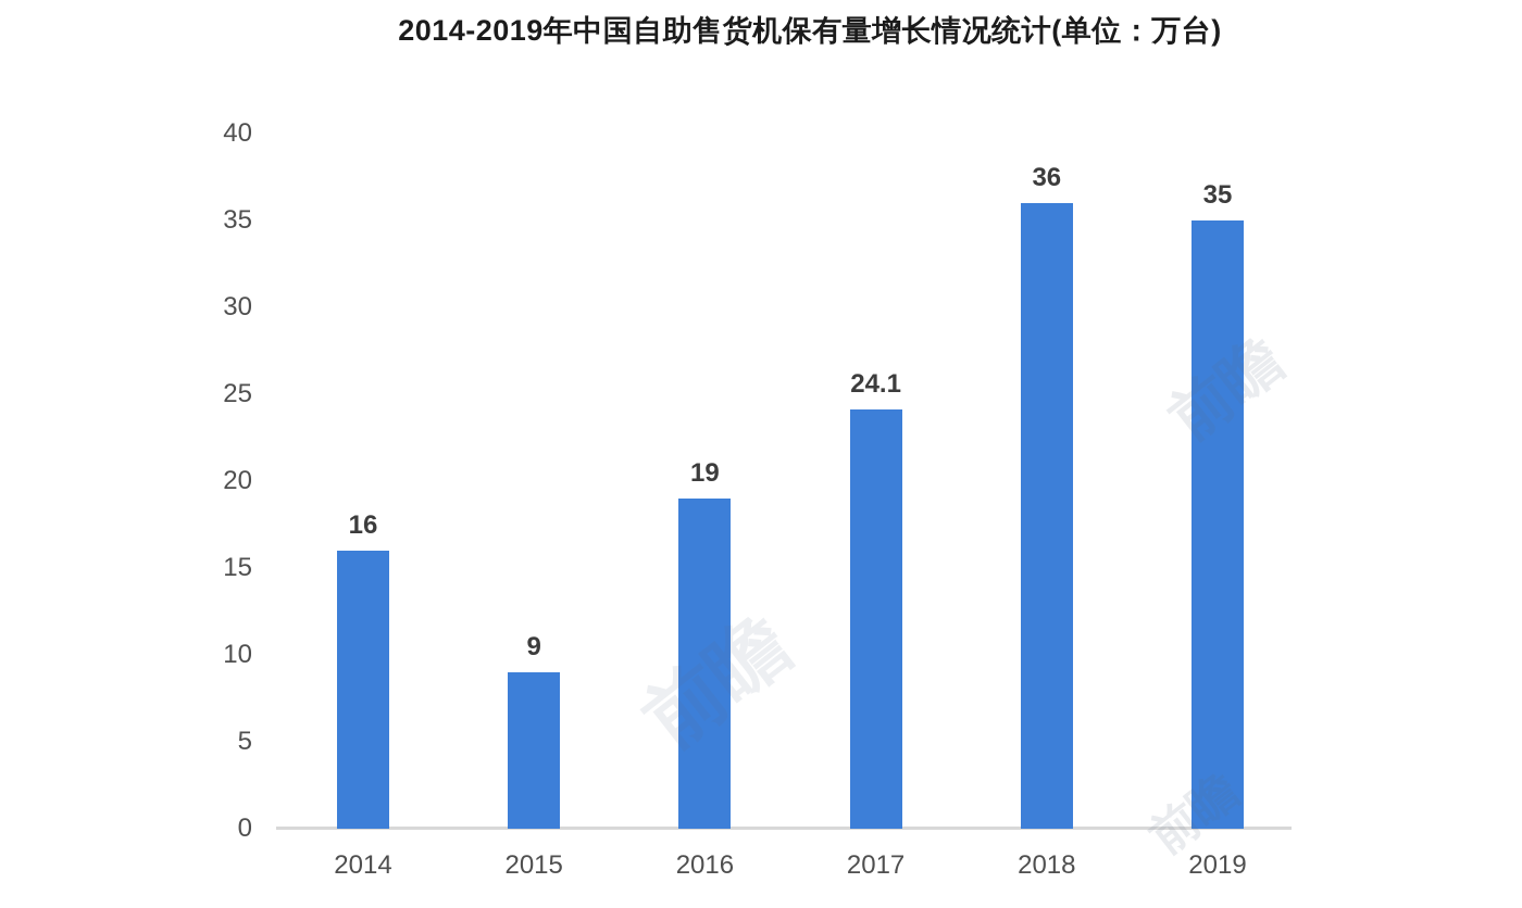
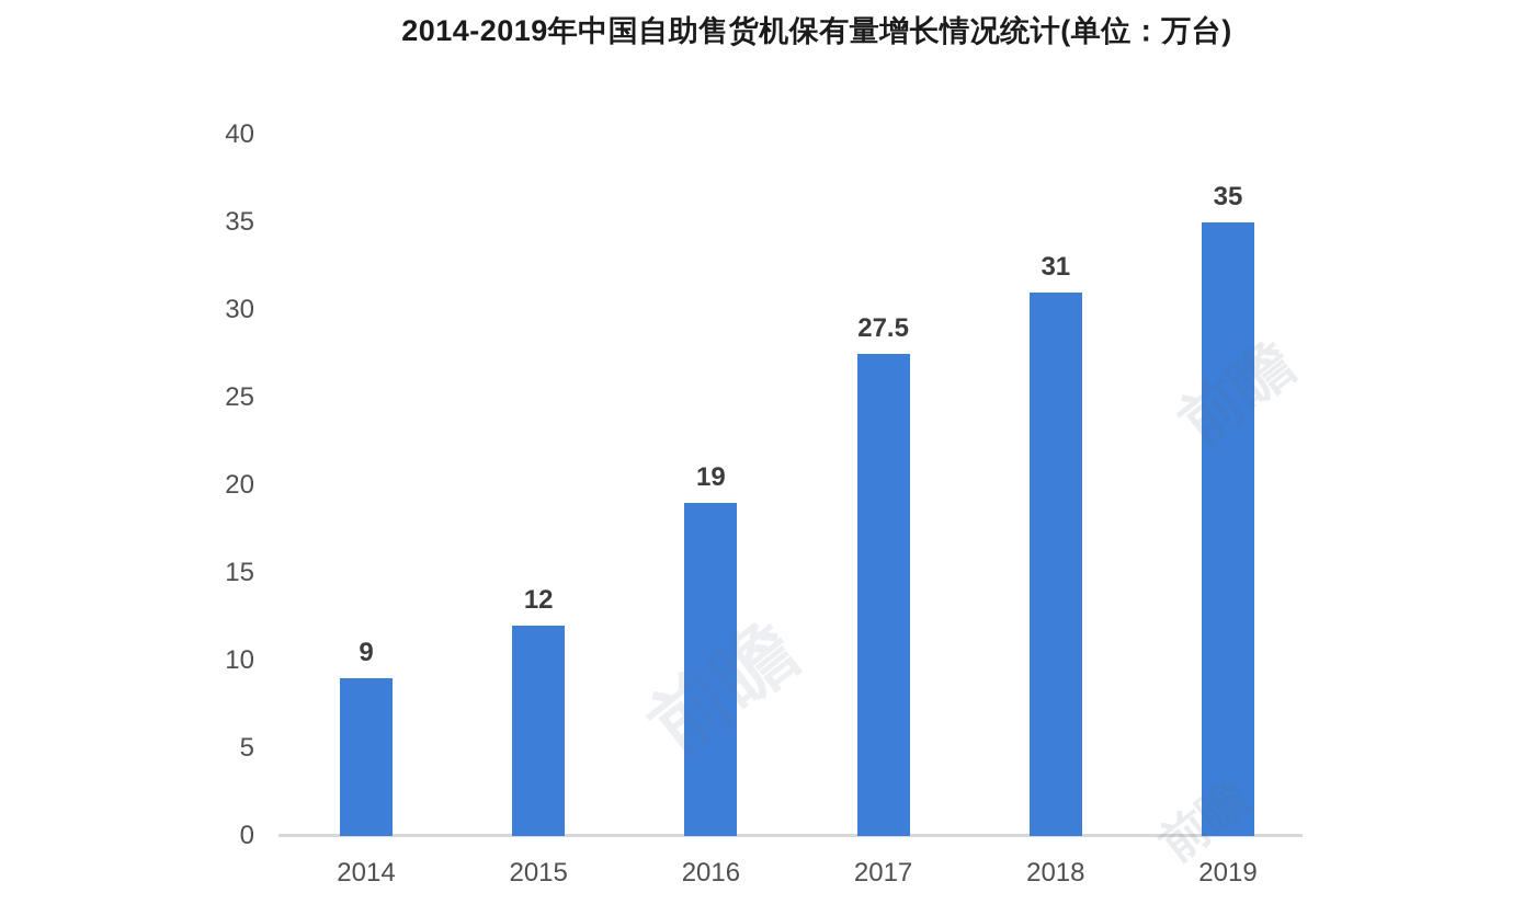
2014: 16 -> 9
2015: 9 -> 12
2017: 24.1 -> 27.5
2018: 36 -> 31
